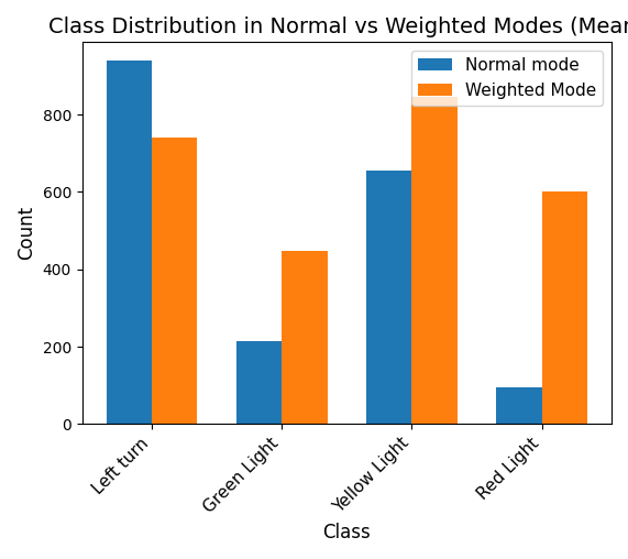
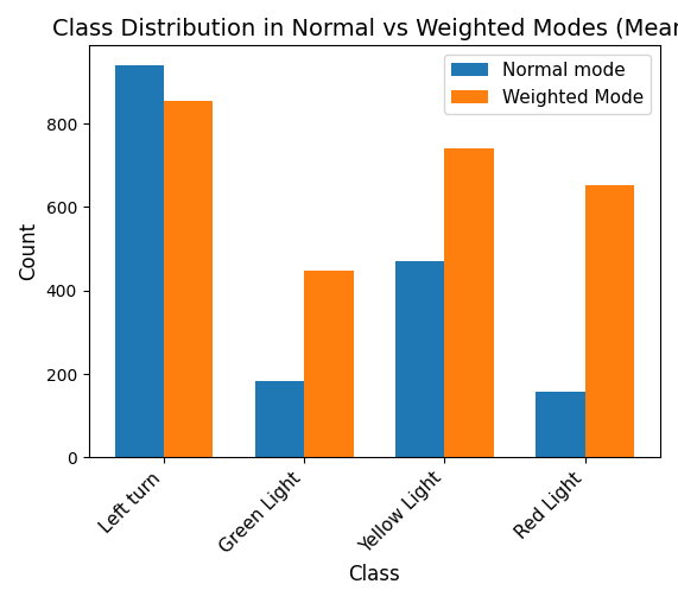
Weighted Mode/Left turn: 740 -> 853
Normal mode/Green Light: 215 -> 183
Normal mode/Yellow Light: 655 -> 470
Weighted Mode/Yellow Light: 845 -> 740
Normal mode/Red Light: 95 -> 158
Weighted Mode/Red Light: 600 -> 651
